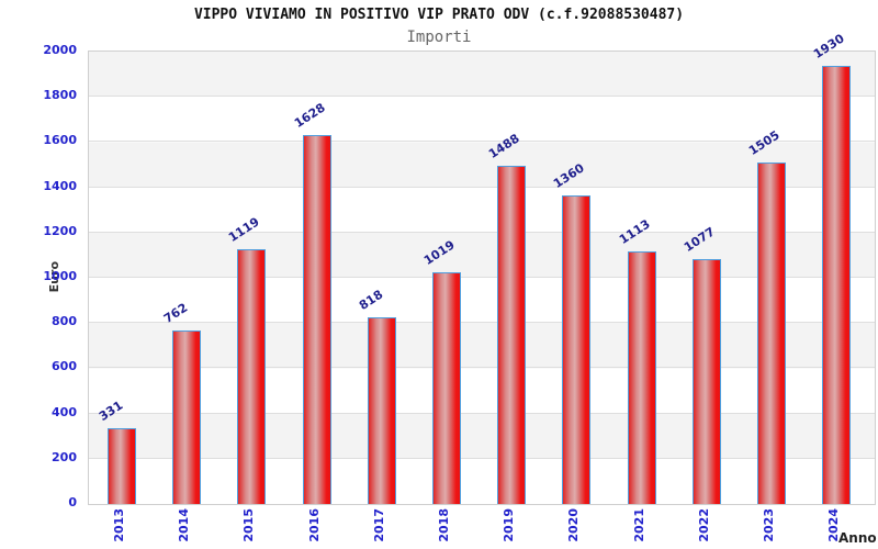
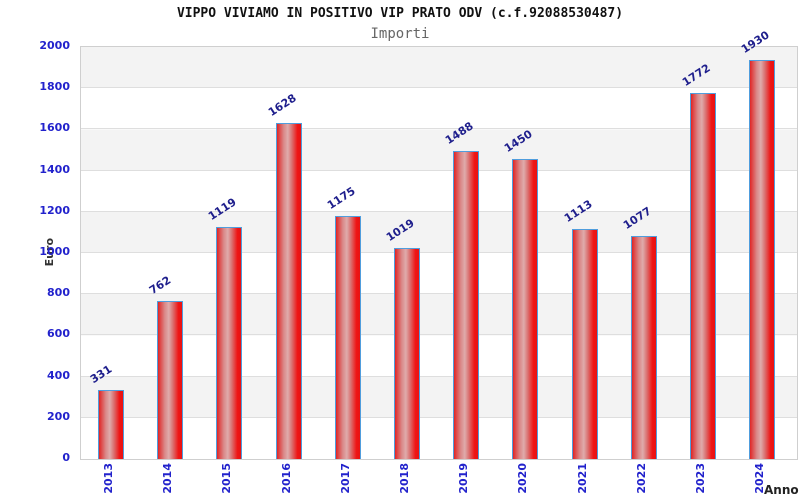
2017: 818 -> 1175
2020: 1360 -> 1450
2023: 1505 -> 1772
